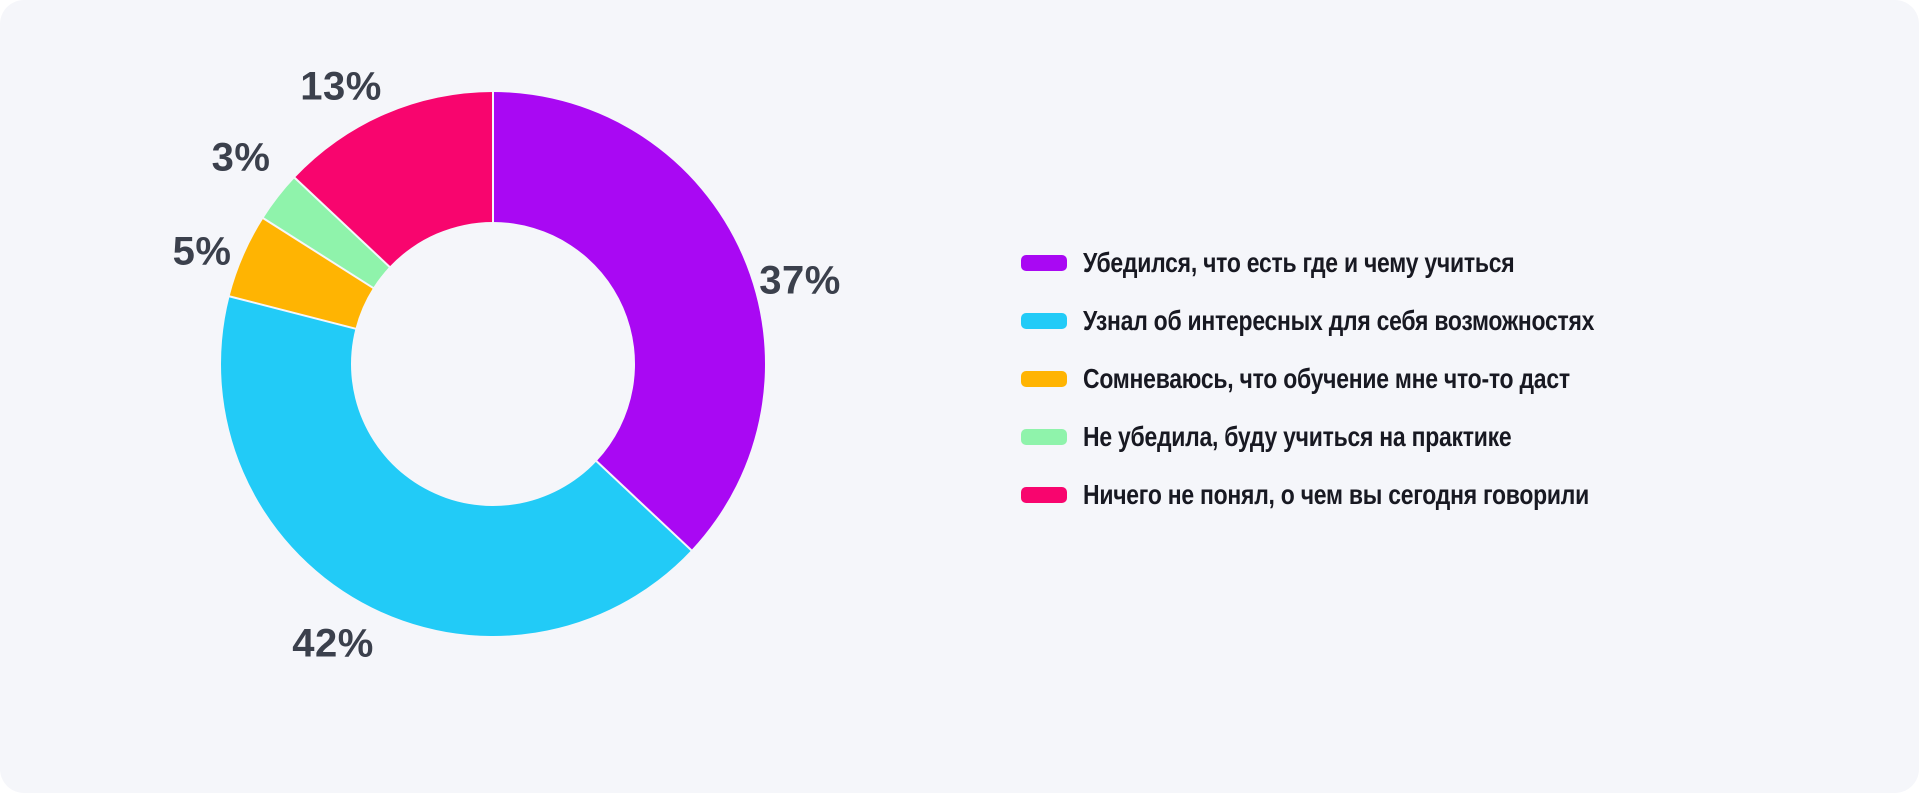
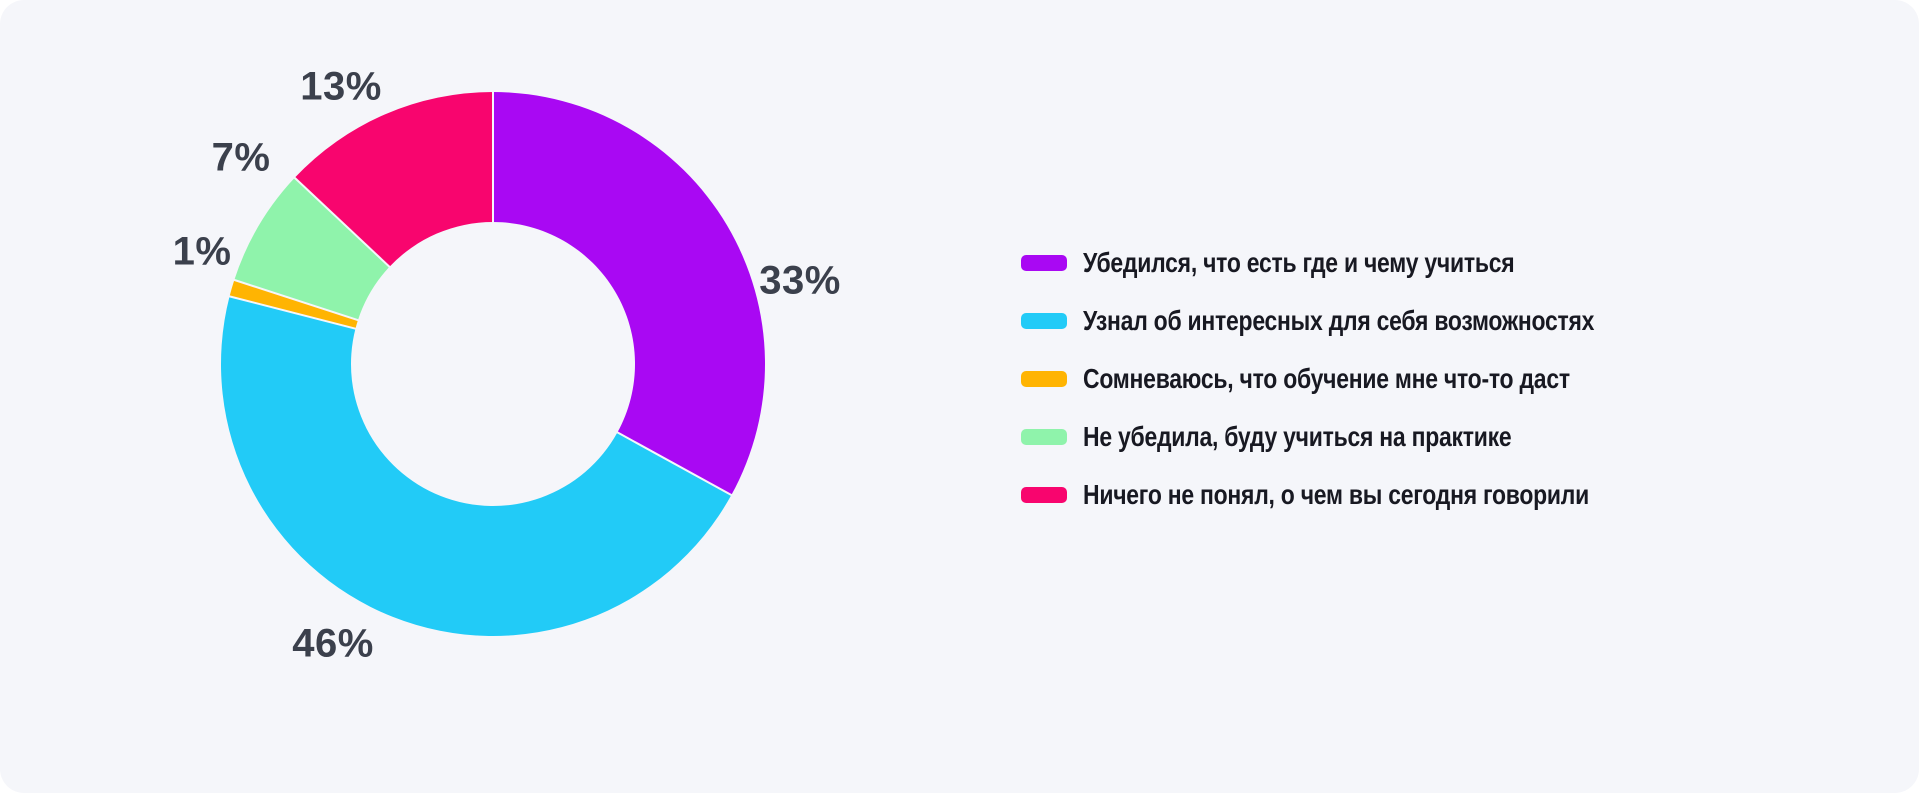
Убедился, что есть где и чему учиться: 37% -> 33%
Узнал об интересных для себя возможностях: 42% -> 46%
Сомневаюсь, что обучение мне что-то даст: 5% -> 1%
Не убедила, буду учиться на практике: 3% -> 7%
